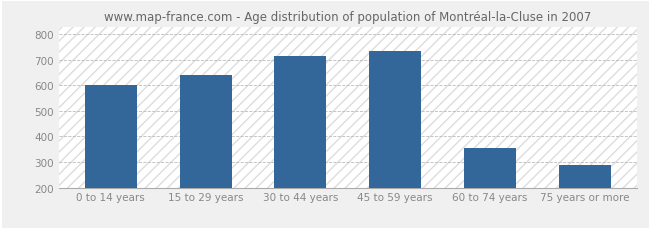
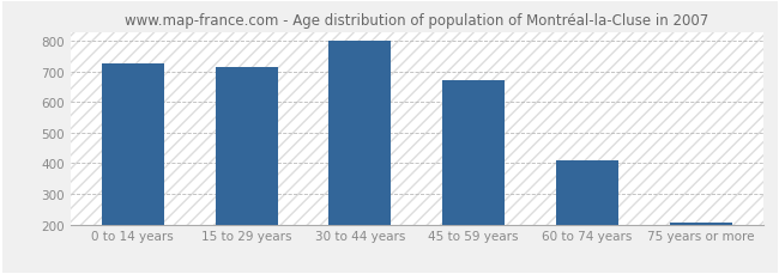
0 to 14 years: 600 -> 725
15 to 29 years: 640 -> 715
30 to 44 years: 715 -> 800
45 to 59 years: 735 -> 670
60 to 74 years: 355 -> 410
75 years or more: 290 -> 205
